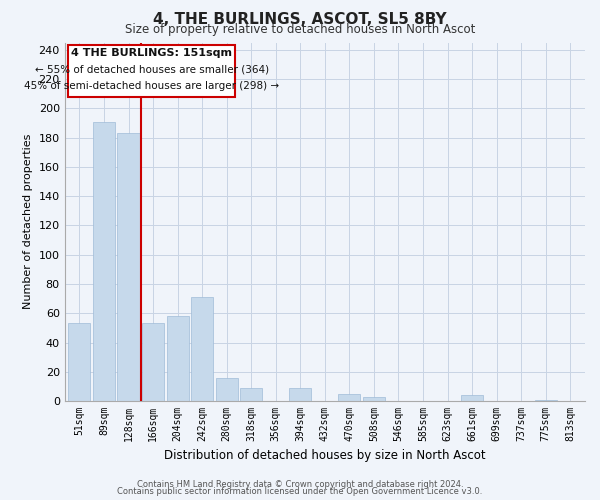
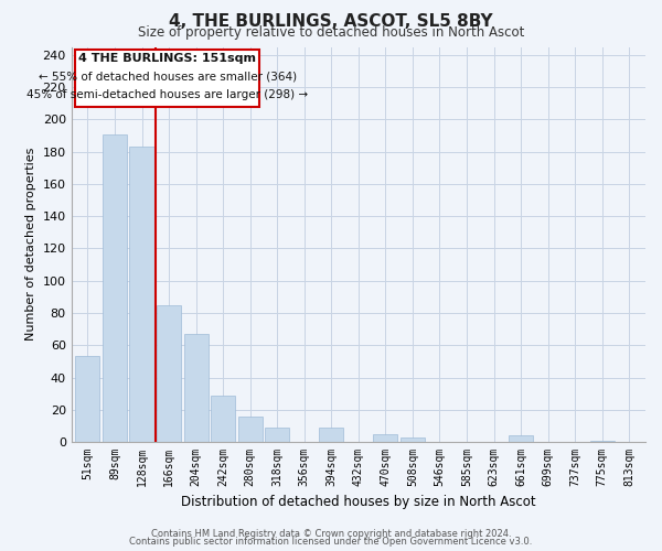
166sqm: 53 -> 85
204sqm: 58 -> 67
242sqm: 71 -> 29
